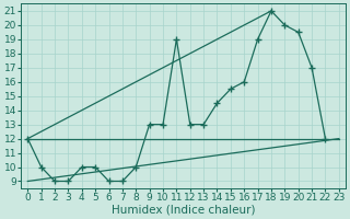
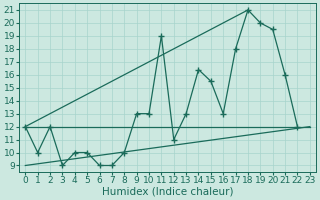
2: 9.0 -> 12.0
12: 13.0 -> 11.0
14: 14.5 -> 16.4
16: 16.0 -> 13.0
17: 19.0 -> 18.0
21: 17.0 -> 16.0
